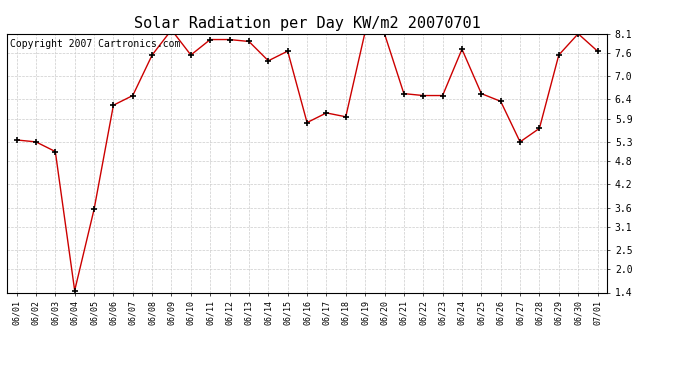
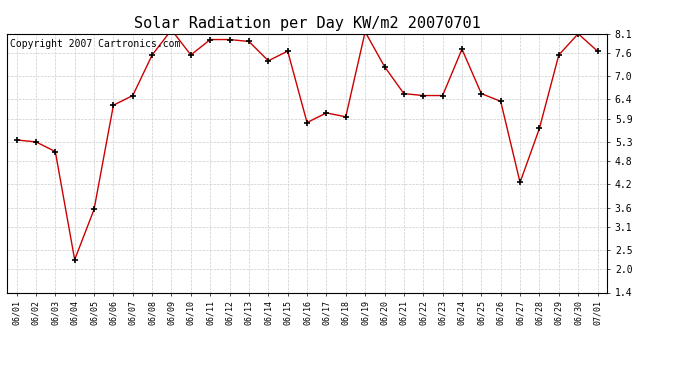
06/04: 1.45 -> 2.25
06/20: 8.10 -> 7.25
06/27: 5.30 -> 4.25
